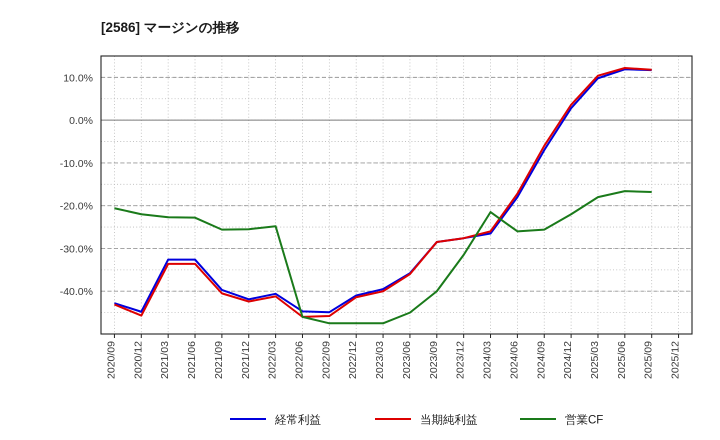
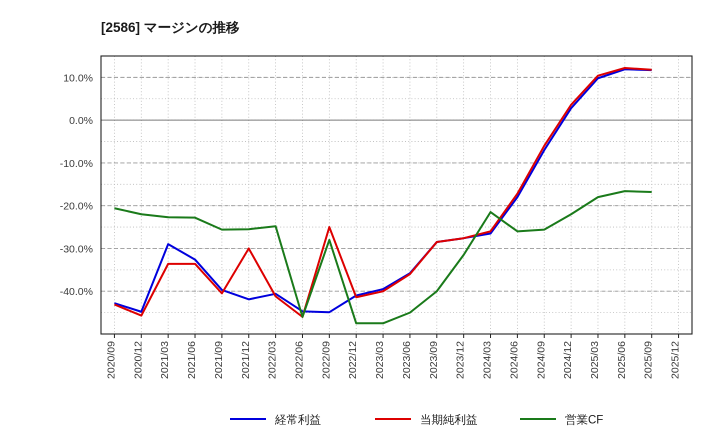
経常利益/2021/03: -33% -> -29%
当期純利益/2021/12: -42% -> -30%
当期純利益/2022/09: -46% -> -25%
営業CF/2022/09: -48% -> -28%
